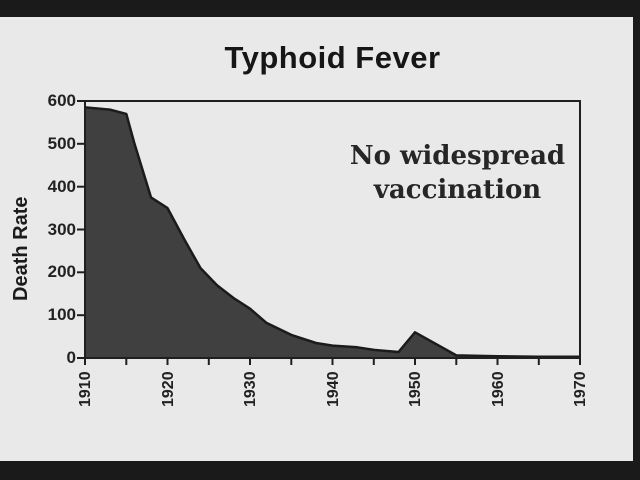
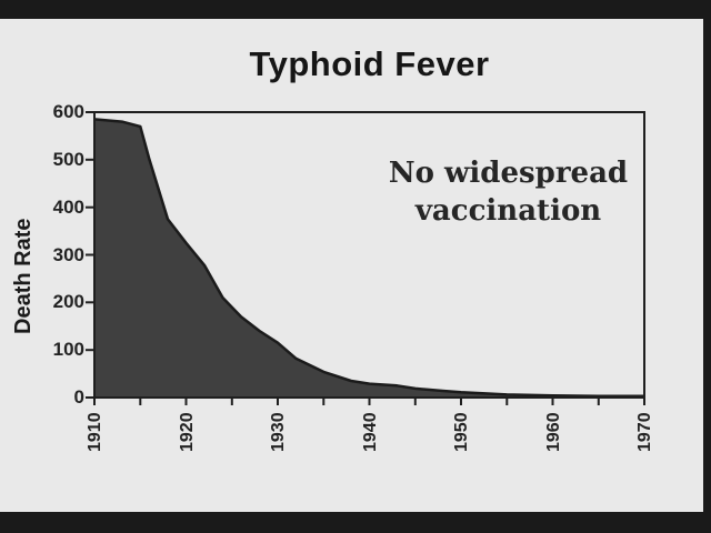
1920: 350 -> 320
1950: 60 -> 10
